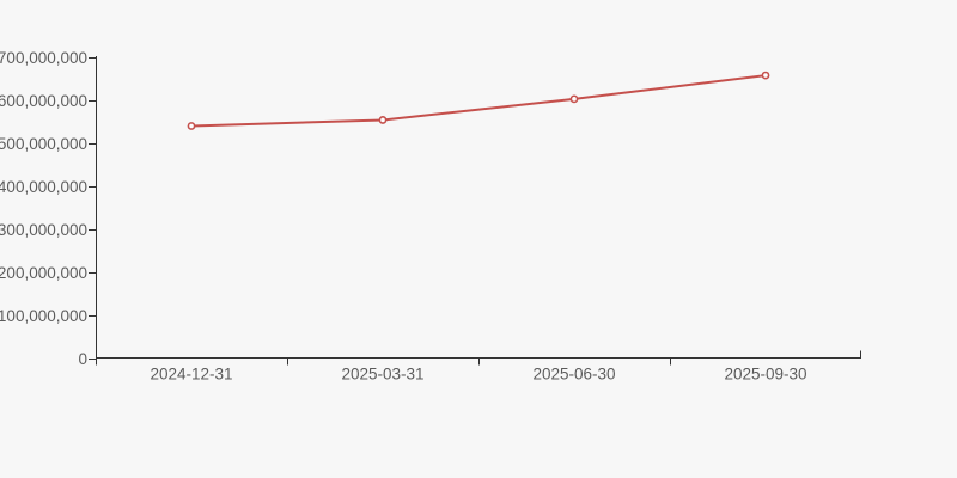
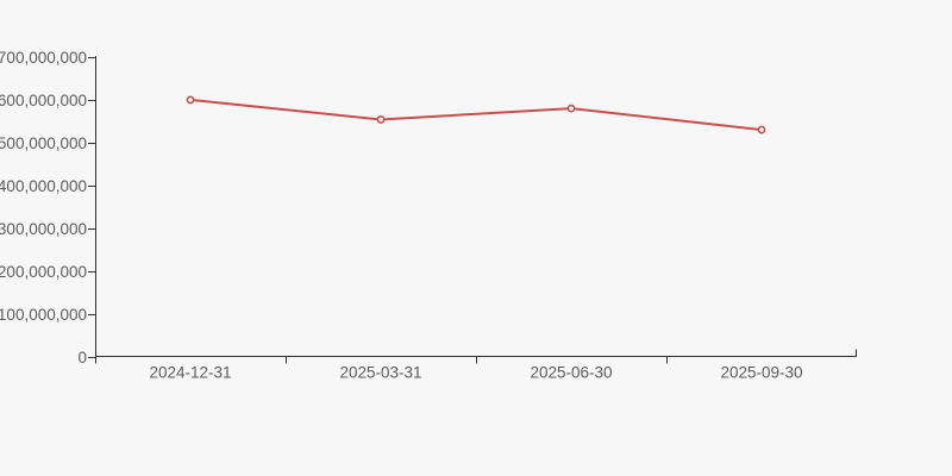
2024-12-31: 540000000 -> 600000000
2025-06-30: 600000000 -> 580000000
2025-09-30: 660000000 -> 530000000
